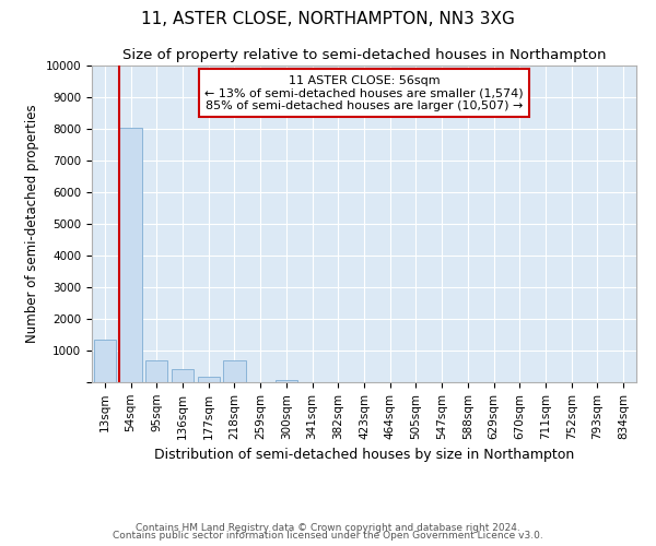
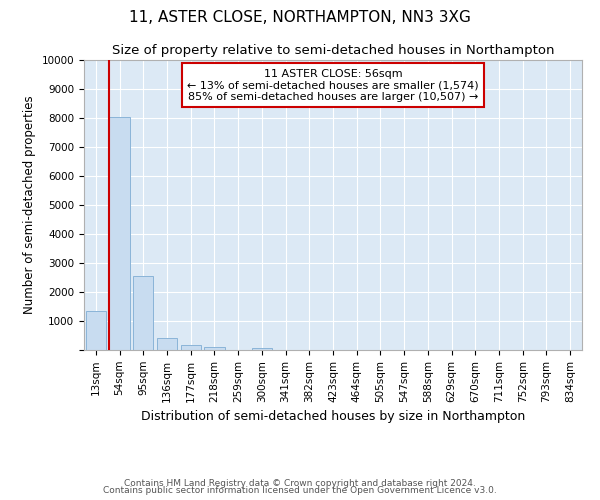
95sqm: 700 -> 2550
218sqm: 700 -> 110
